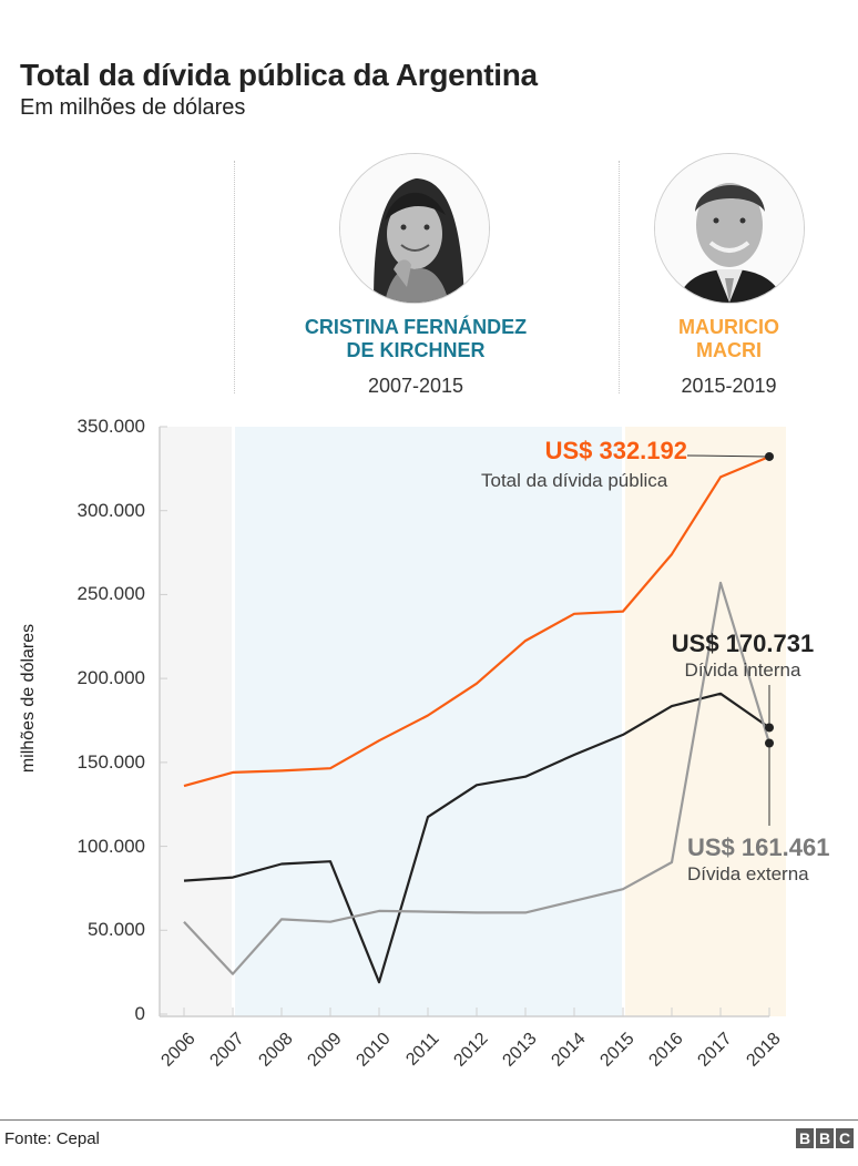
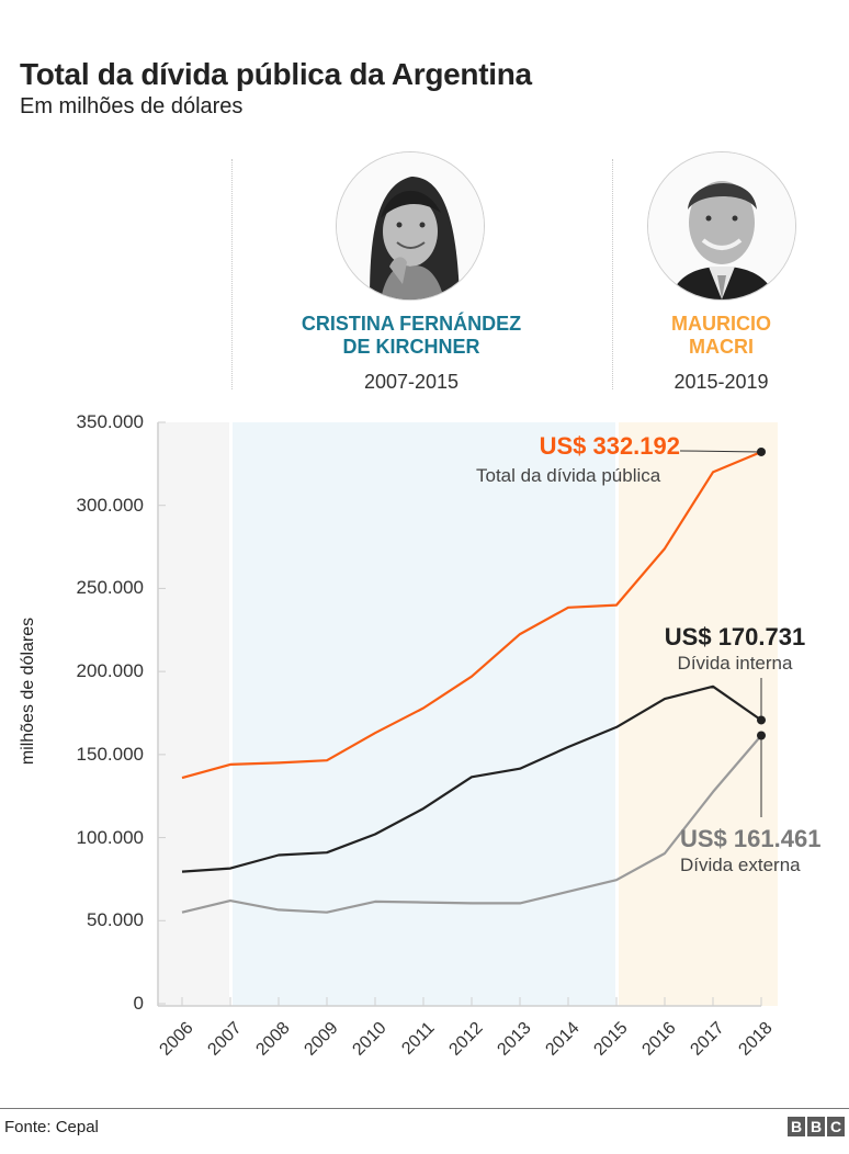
Dívida externa/2007: 24000 -> 62000
Dívida interna/2010: 19000 -> 102000
Dívida externa/2017: 257000 -> 128000
